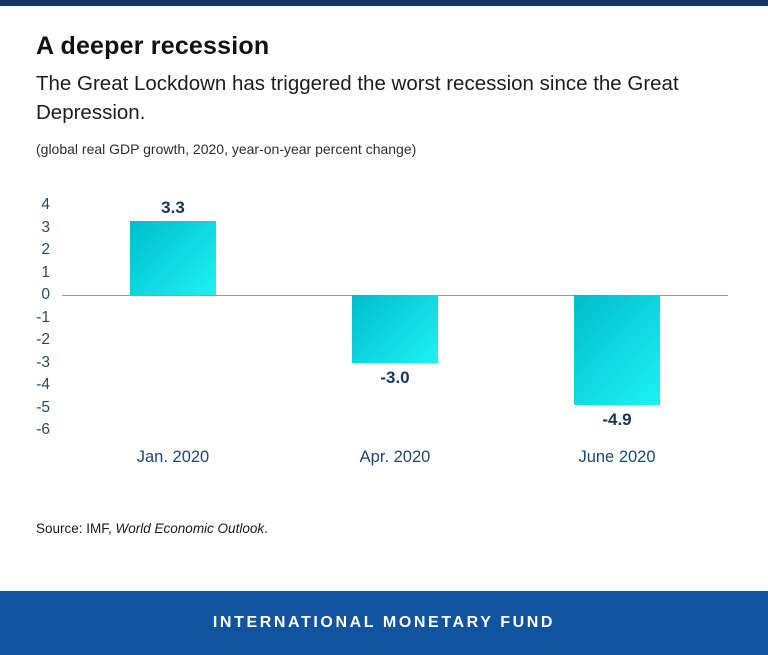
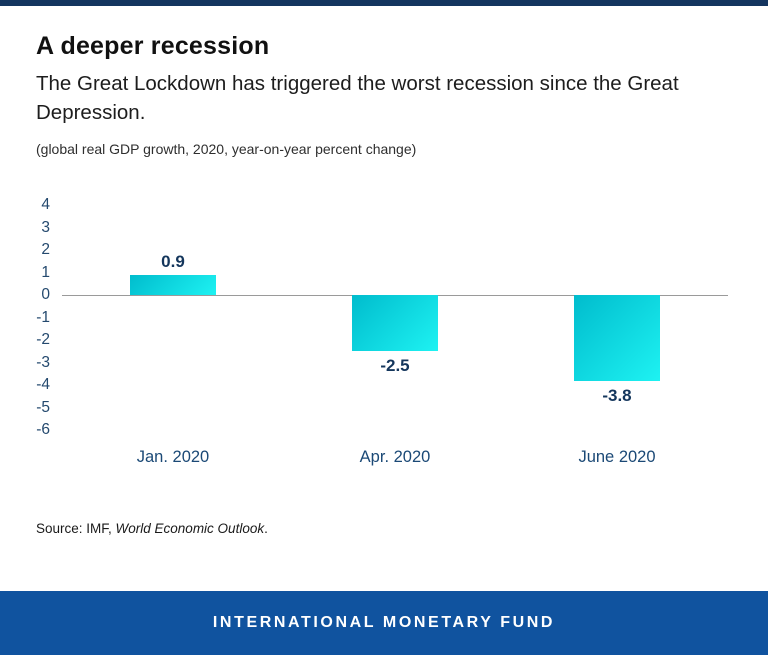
Jan. 2020: 3.3 -> 0.9
Apr. 2020: -3.0 -> -2.5
June 2020: -4.9 -> -3.8
